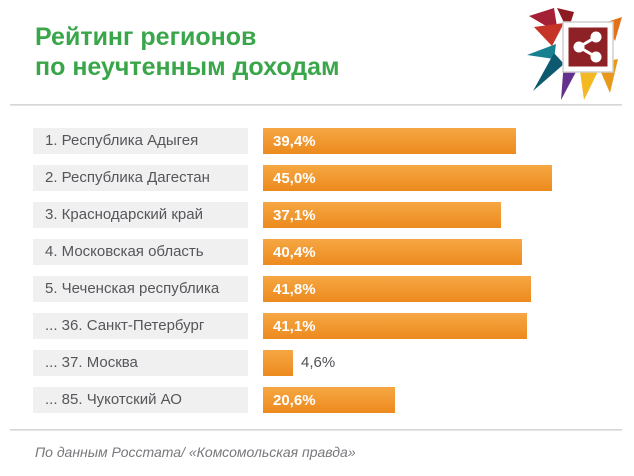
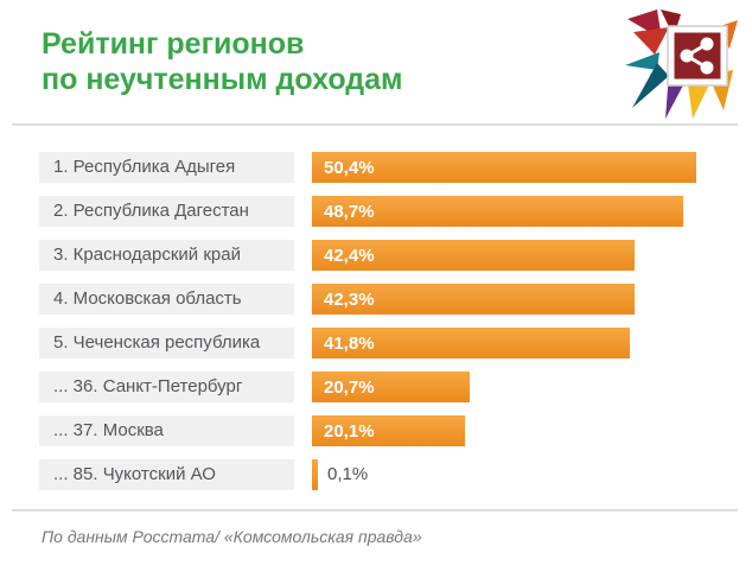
1. Республика Адыгея: 39,4% -> 50,4%
2. Республика Дагестан: 45,0% -> 48,7%
3. Краснодарский край: 37,1% -> 42,4%
4. Московская область: 40,4% -> 42,3%
... 36. Санкт-Петербург: 41,1% -> 20,7%
... 37. Москва: 4,6% -> 20,1%
... 85. Чукотский АО: 20,6% -> 0,1%
